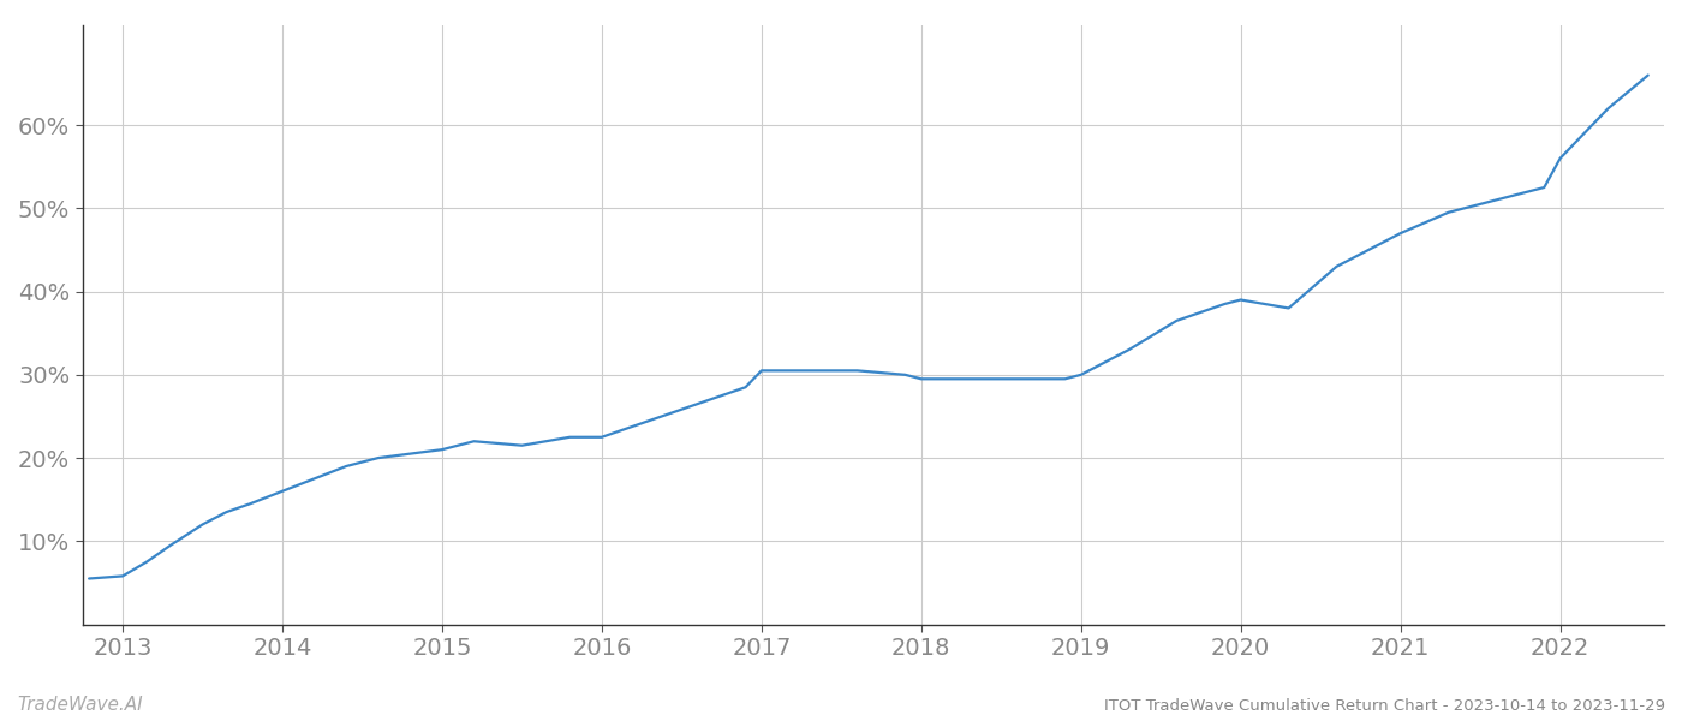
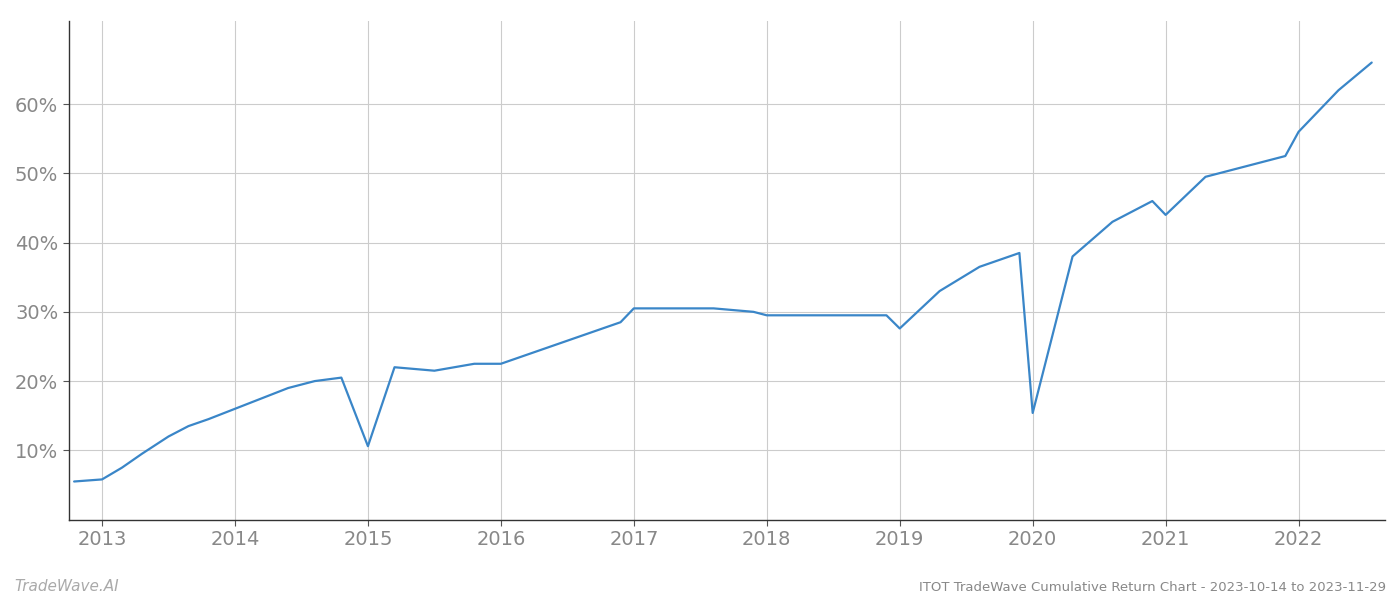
2015: 21.0% -> 10.6%
2019: 30.0% -> 27.6%
2020: 39.0% -> 15.4%
2021: 47.0% -> 44.0%
